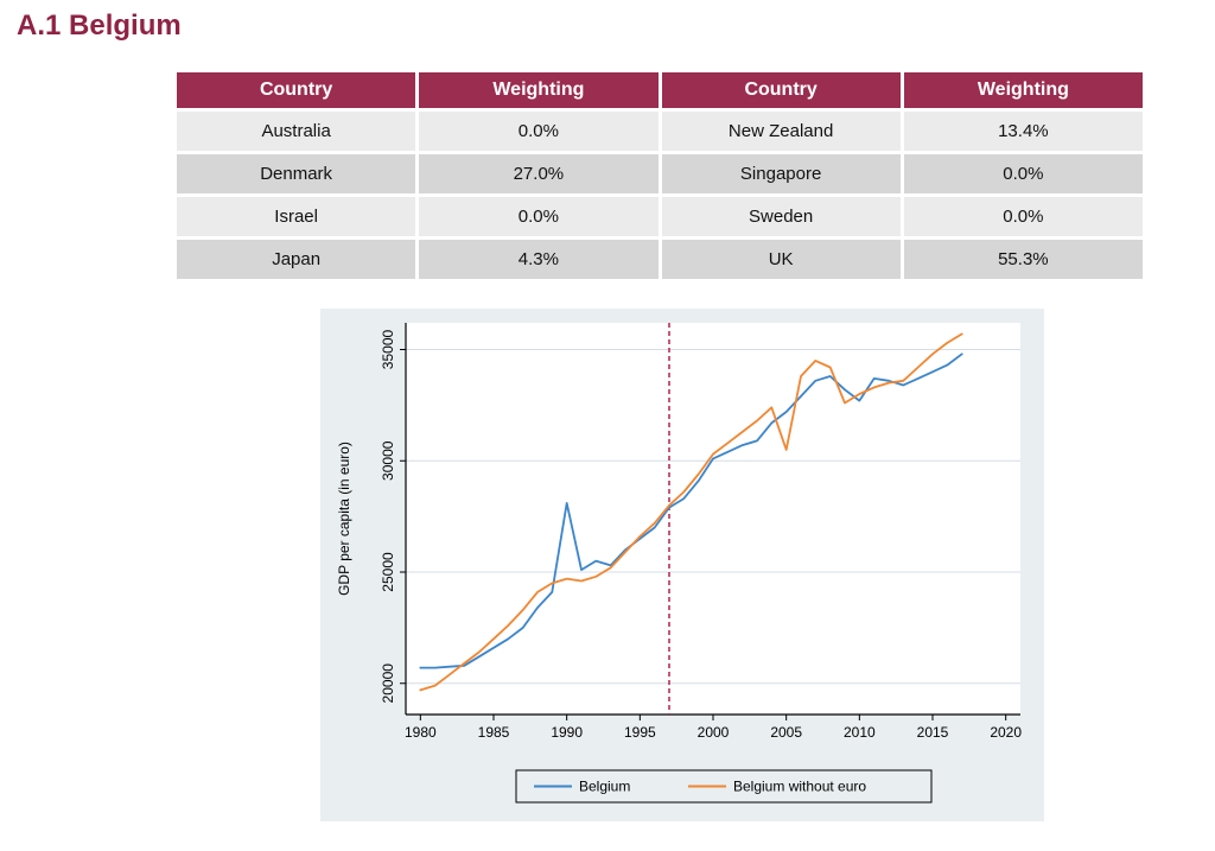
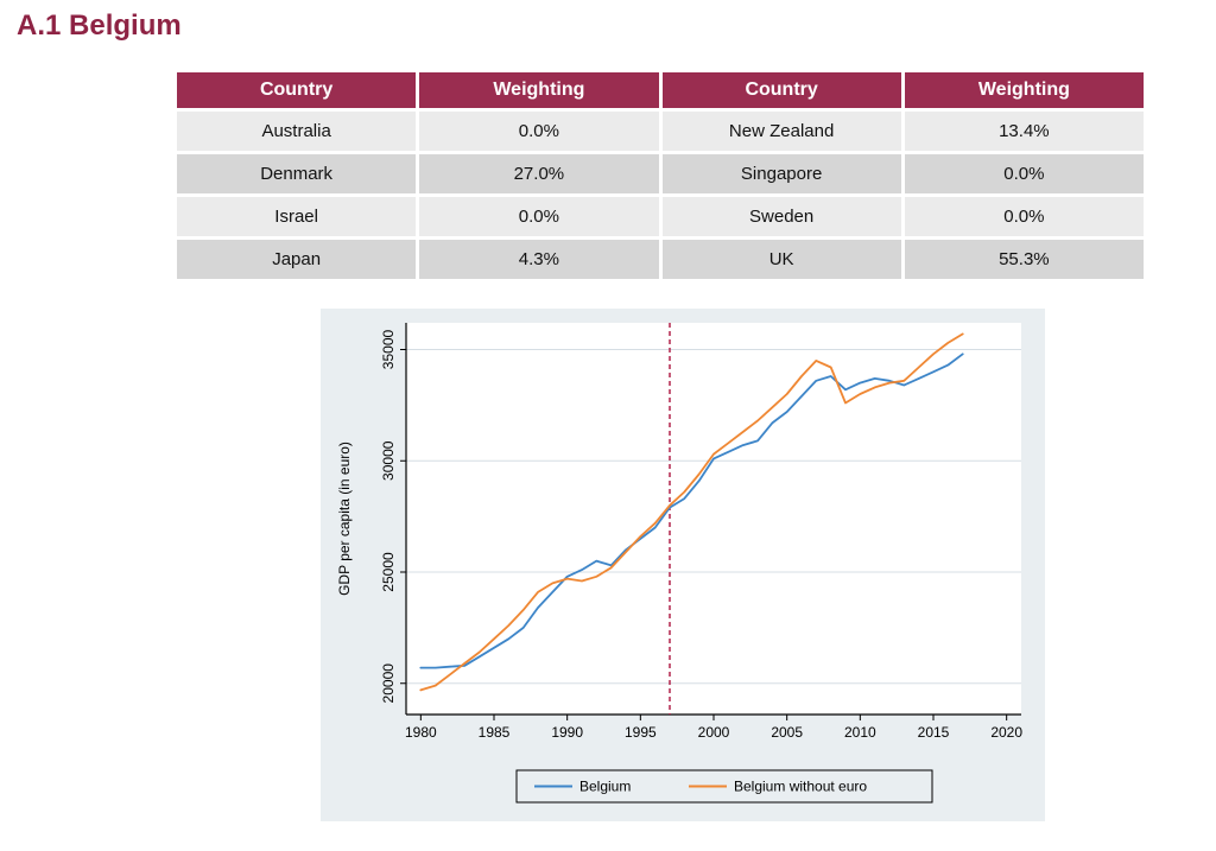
Belgium/1990: 28100 -> 24800
Belgium without euro/2005: 30500 -> 33000
Belgium/2010: 32700 -> 33500
